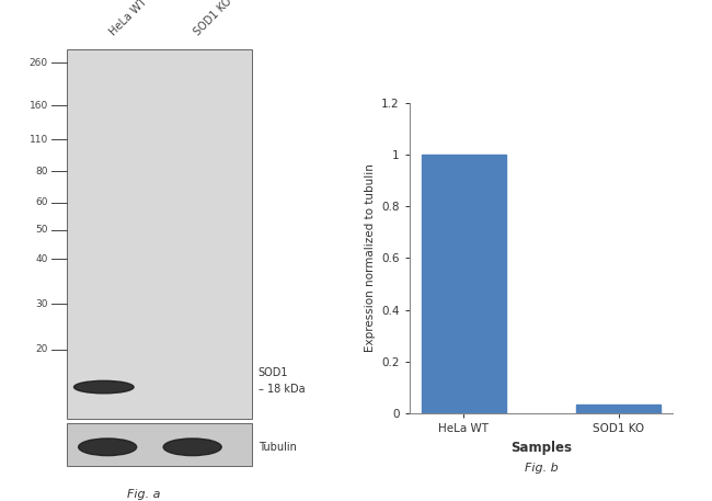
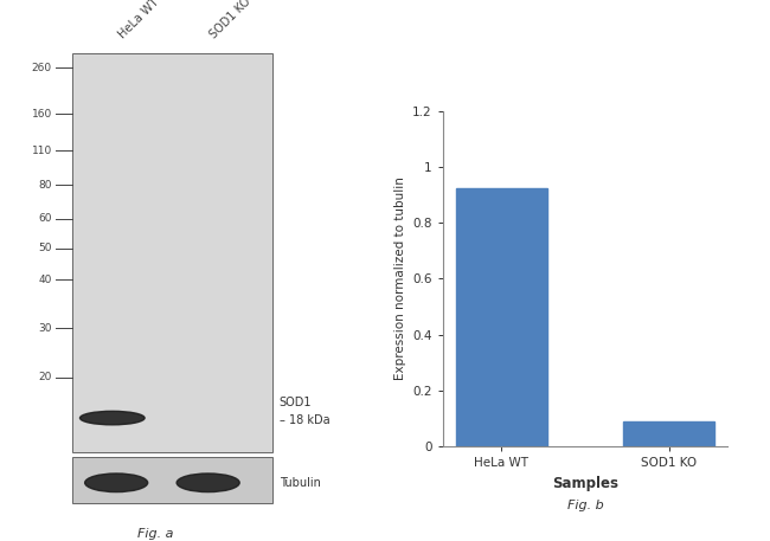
HeLa WT: 1.000 -> 0.925
SOD1 KO: 0.033 -> 0.090
